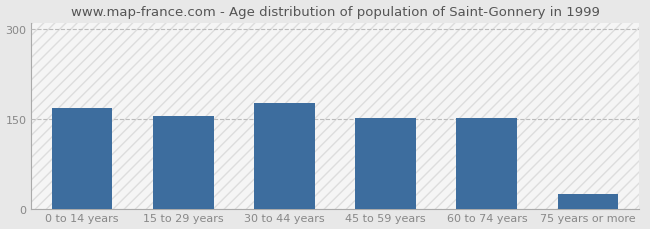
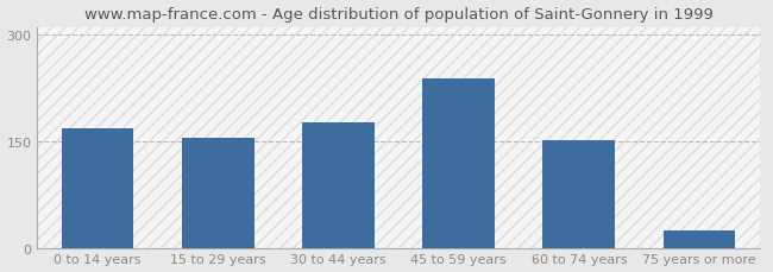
45 to 59 years: 152 -> 238
